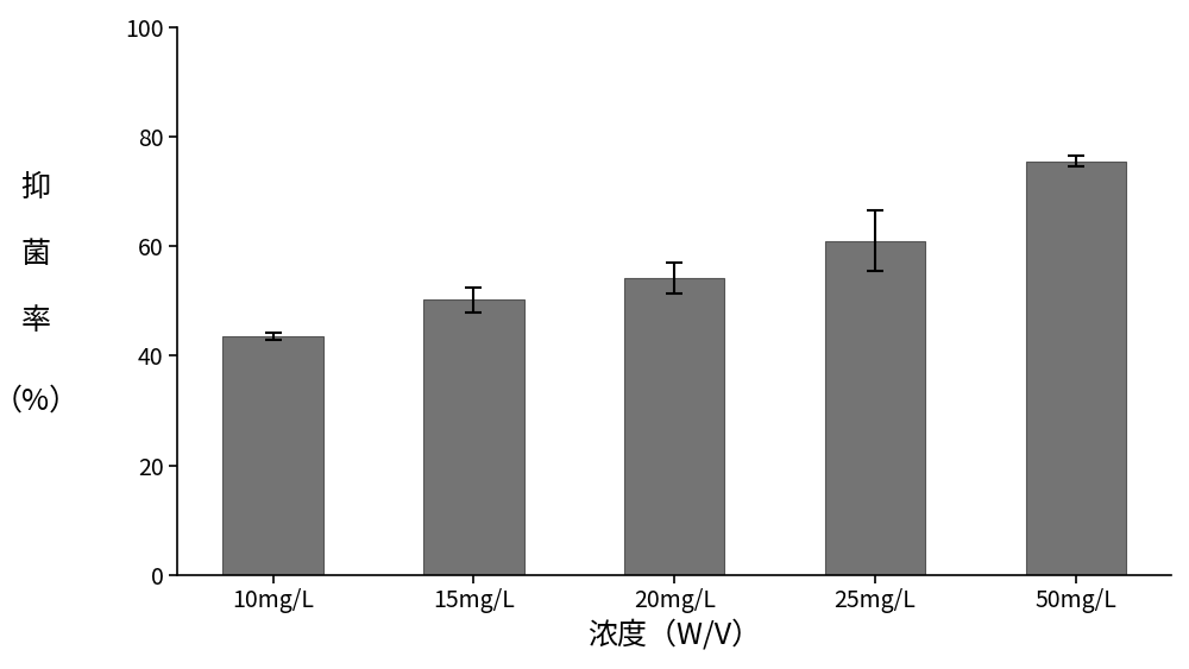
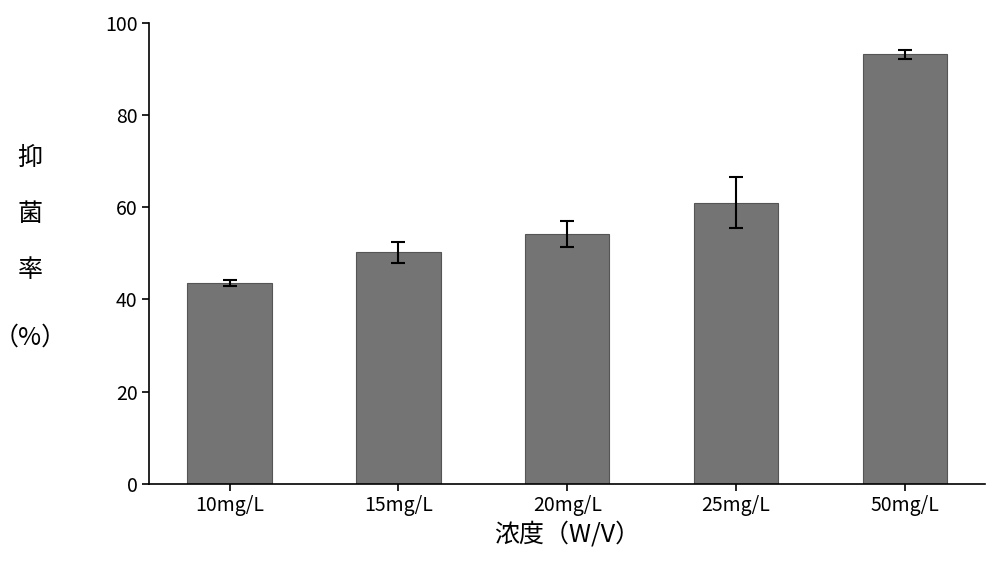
50mg/L: 75.5 -> 93.2
